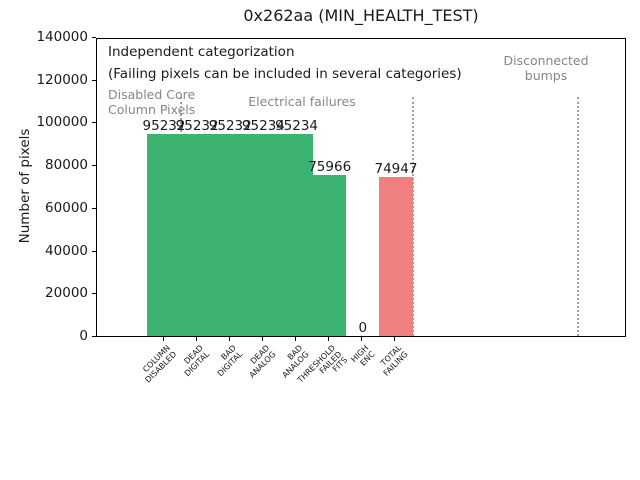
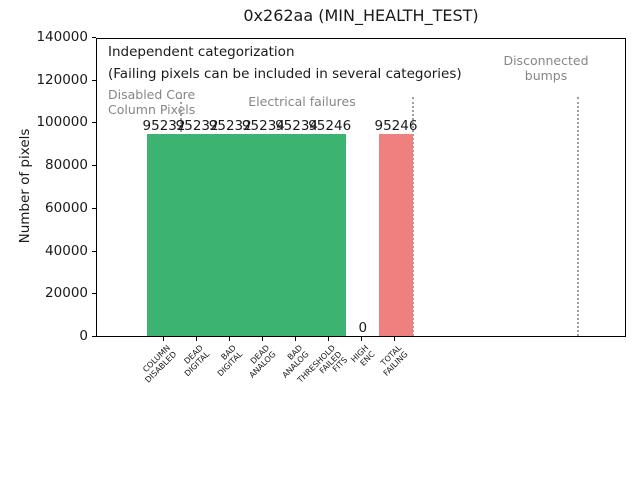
THRESHOLD FAILED FITS: 75966 -> 95246
TOTAL FAILING: 74947 -> 95246
